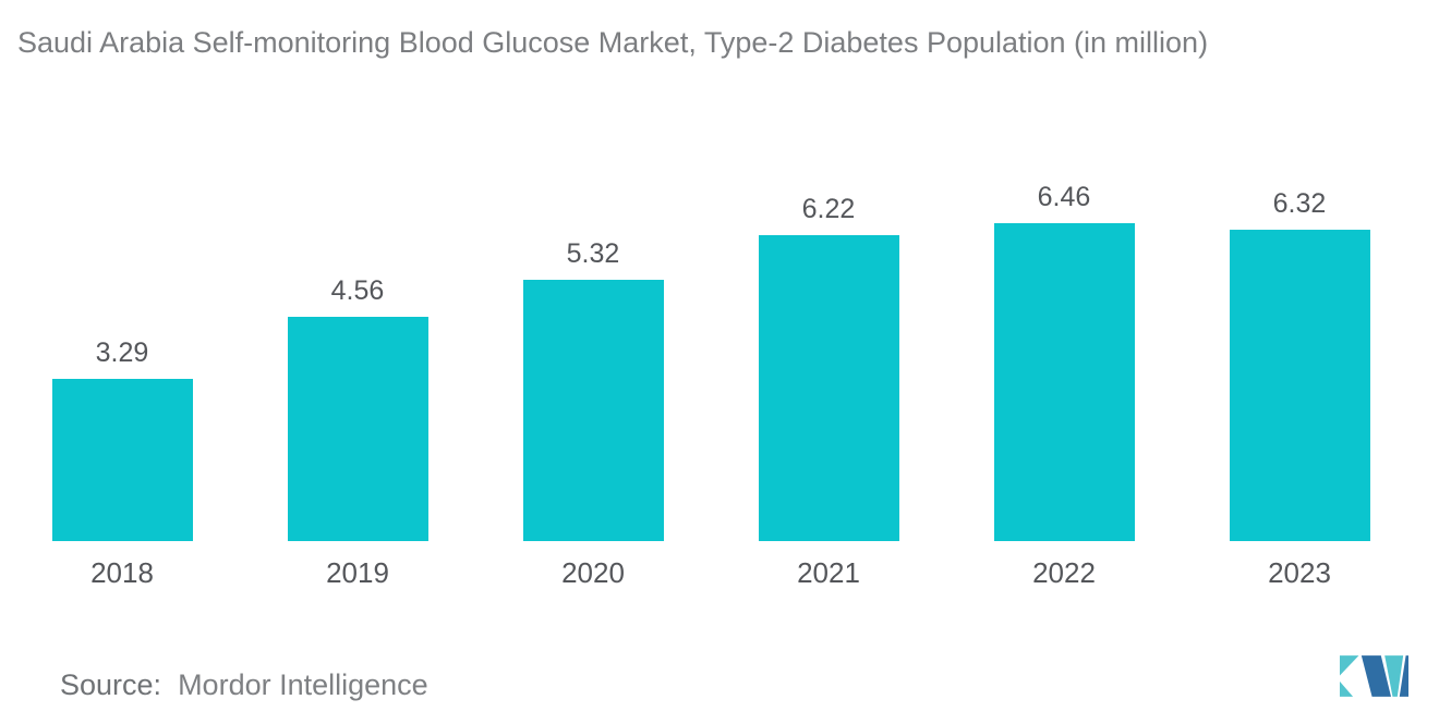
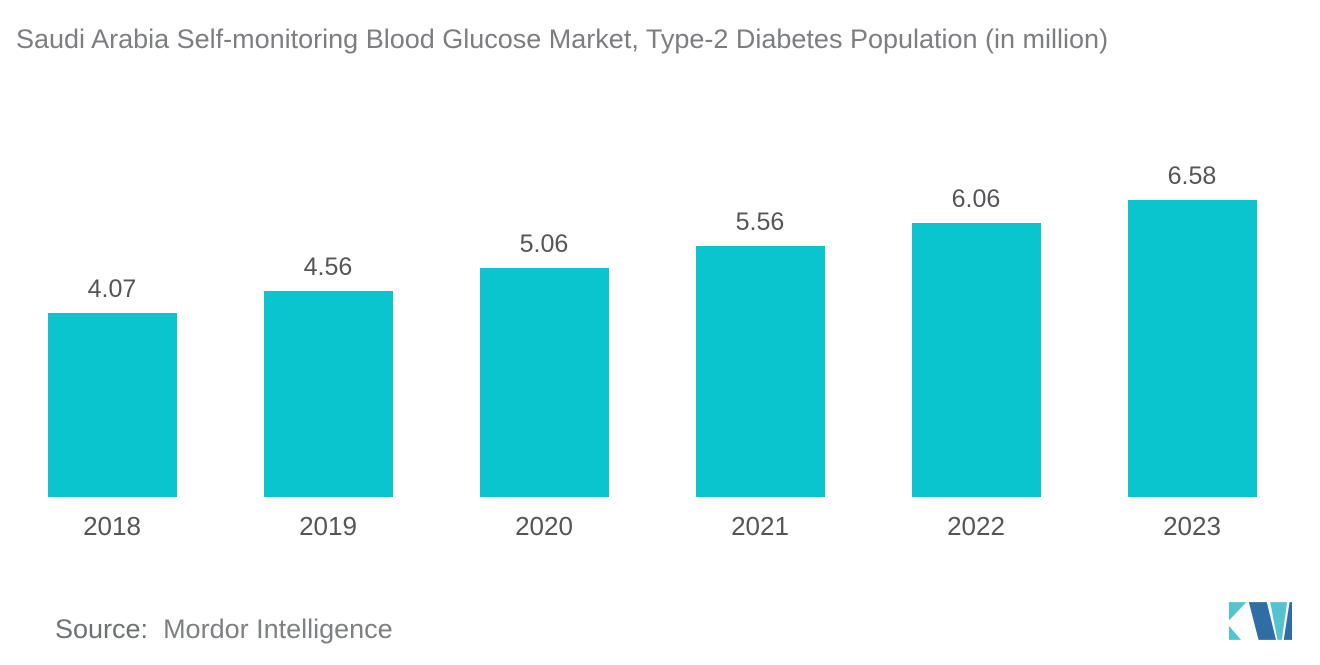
2018: 3.29 -> 4.07
2020: 5.32 -> 5.06
2021: 6.22 -> 5.56
2022: 6.46 -> 6.06
2023: 6.32 -> 6.58
